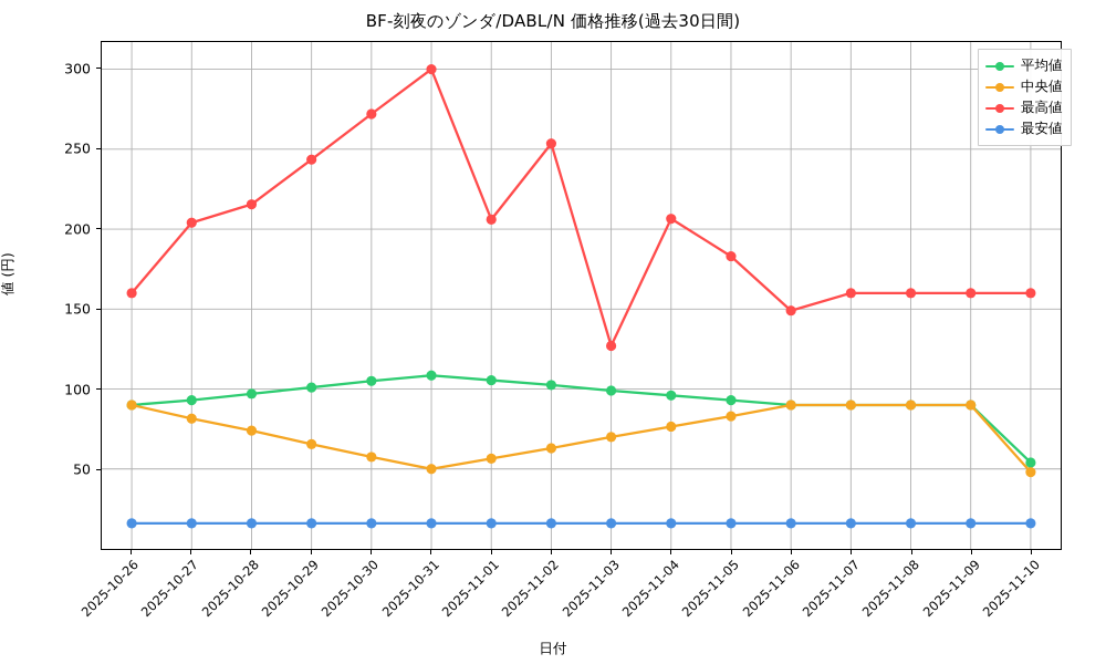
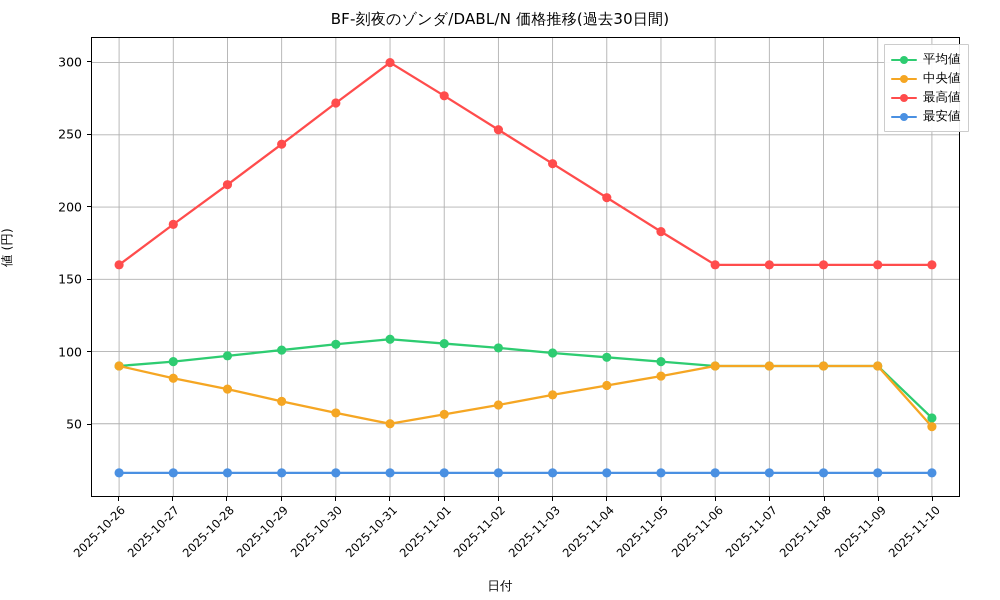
最高値/2025-10-27: 204 -> 188
最高値/2025-11-01: 206 -> 277
最高値/2025-11-03: 127 -> 230
最高値/2025-11-06: 149 -> 160
